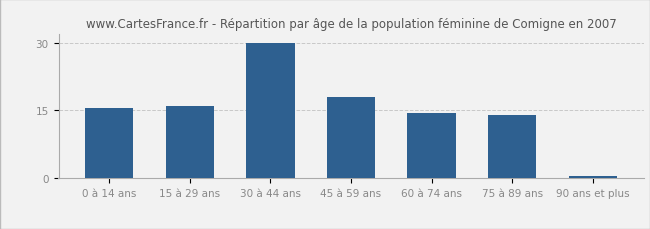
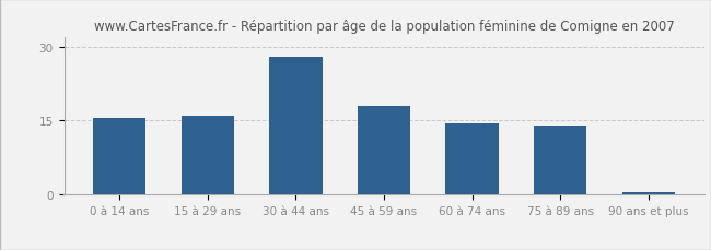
30 à 44 ans: 30.0 -> 28.0
